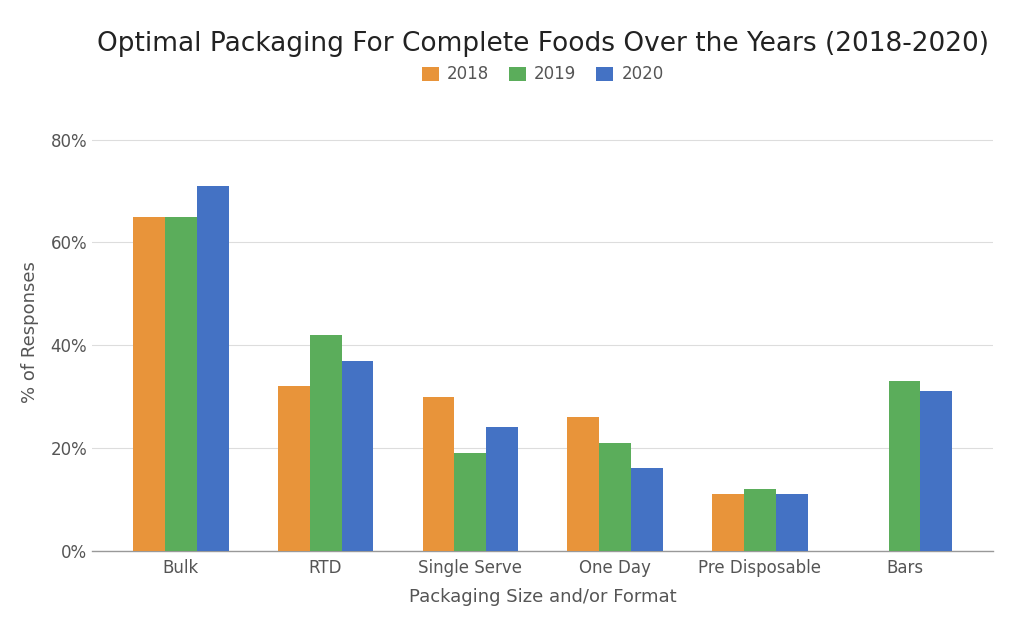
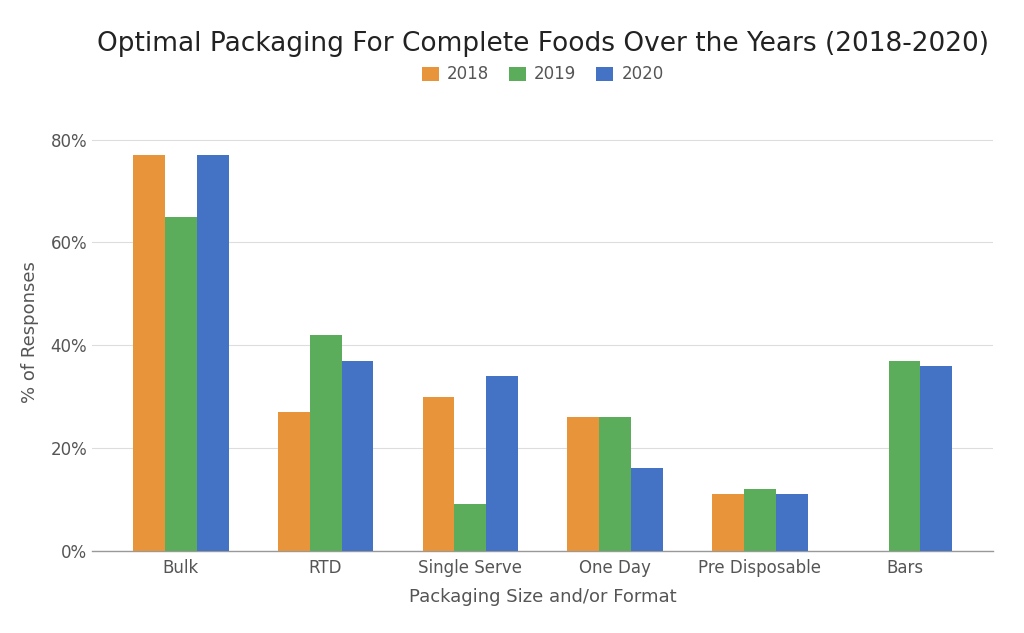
2018/Bulk: 65% -> 77%
2020/Bulk: 71% -> 77%
2018/RTD: 32% -> 27%
2019/Single Serve: 19% -> 9%
2020/Single Serve: 24% -> 34%
2019/One Day: 21% -> 26%
2019/Bars: 33% -> 37%
2020/Bars: 31% -> 36%
